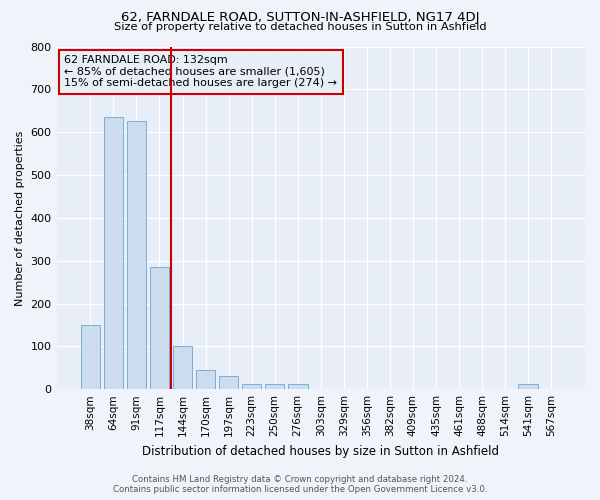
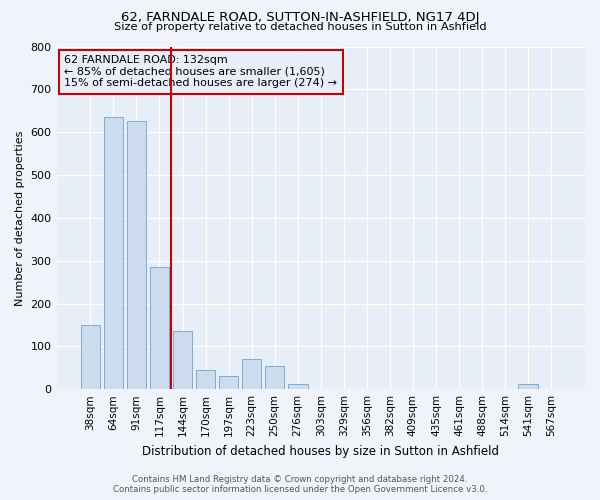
144sqm: 100 -> 135
223sqm: 13 -> 70
250sqm: 13 -> 55
